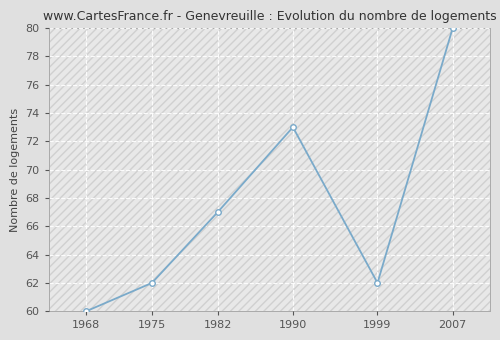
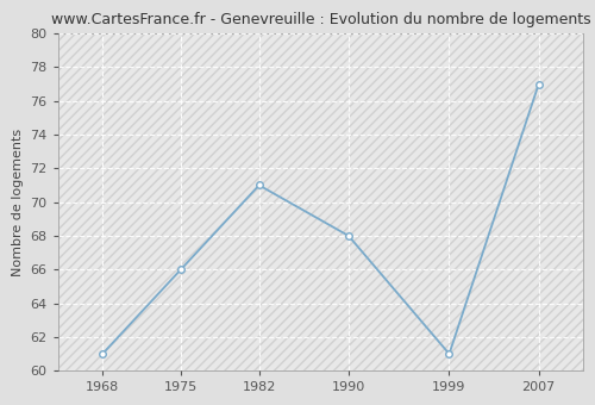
1968: 60 -> 61
1975: 62 -> 66
1982: 67 -> 71
1990: 73 -> 68
1999: 62 -> 61
2007: 80 -> 77
